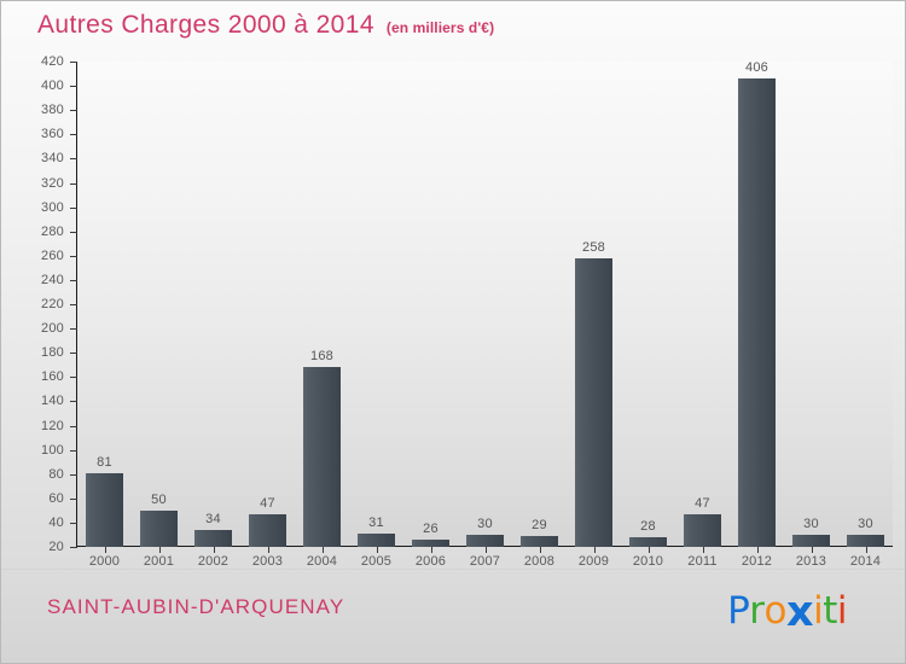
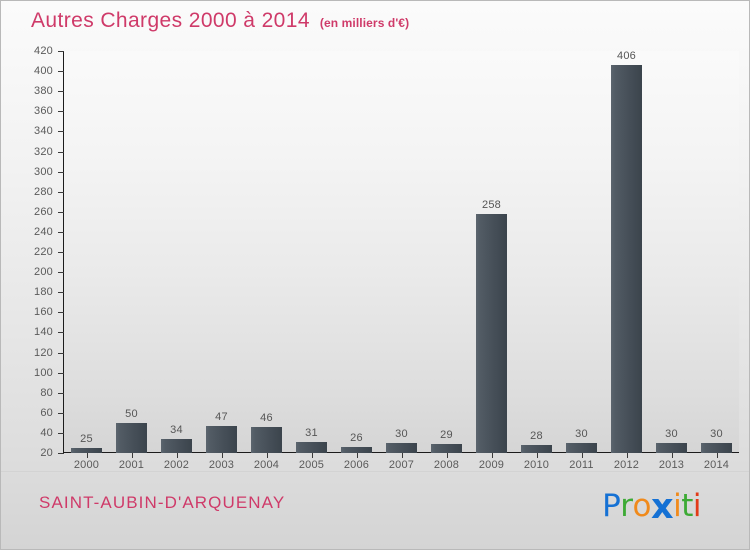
2000: 81 -> 25
2004: 168 -> 46
2011: 47 -> 30
